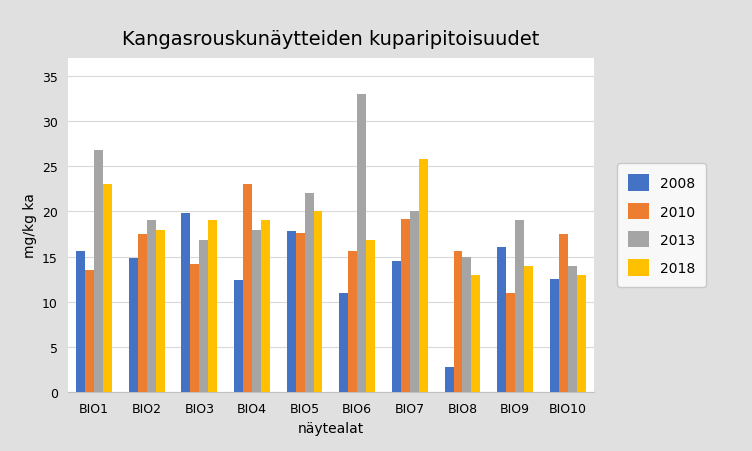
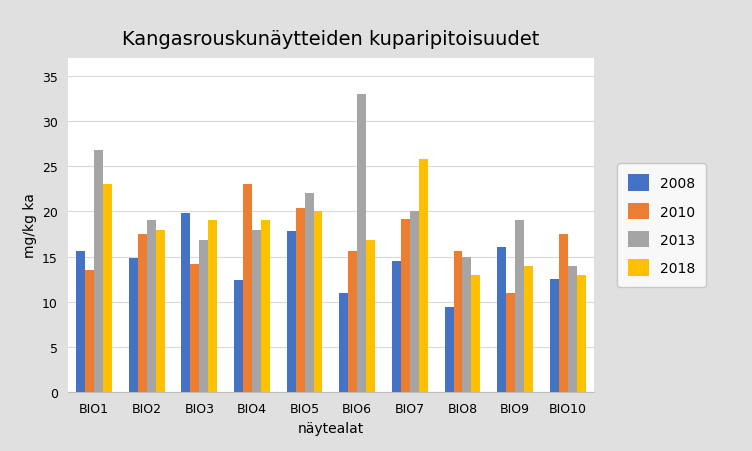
2010/BIO5: 17.6 -> 20.4
2008/BIO8: 2.8 -> 9.4
